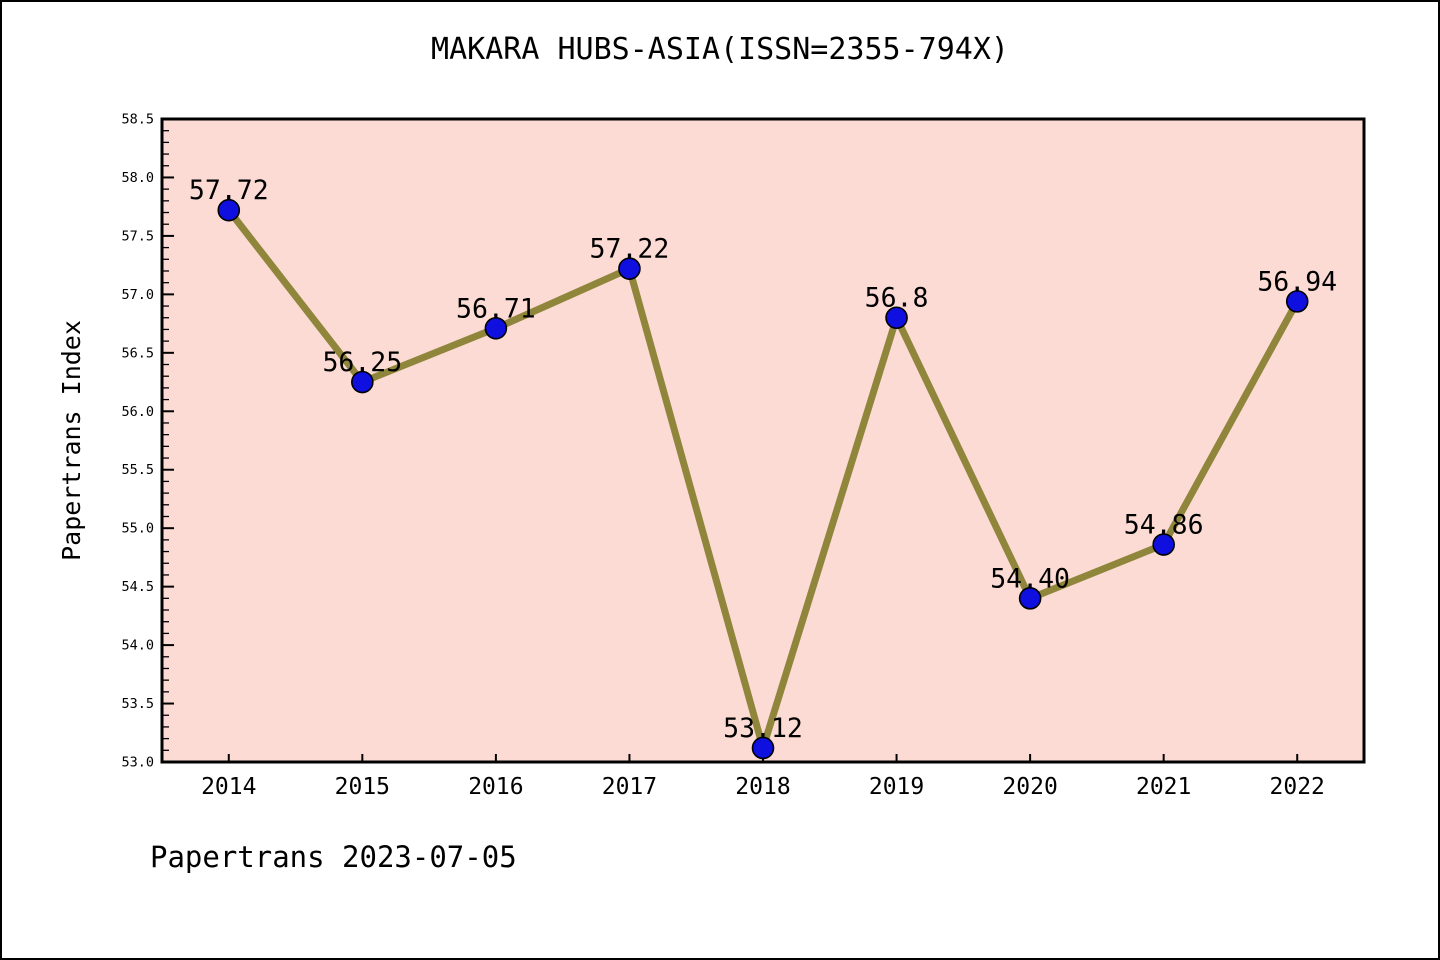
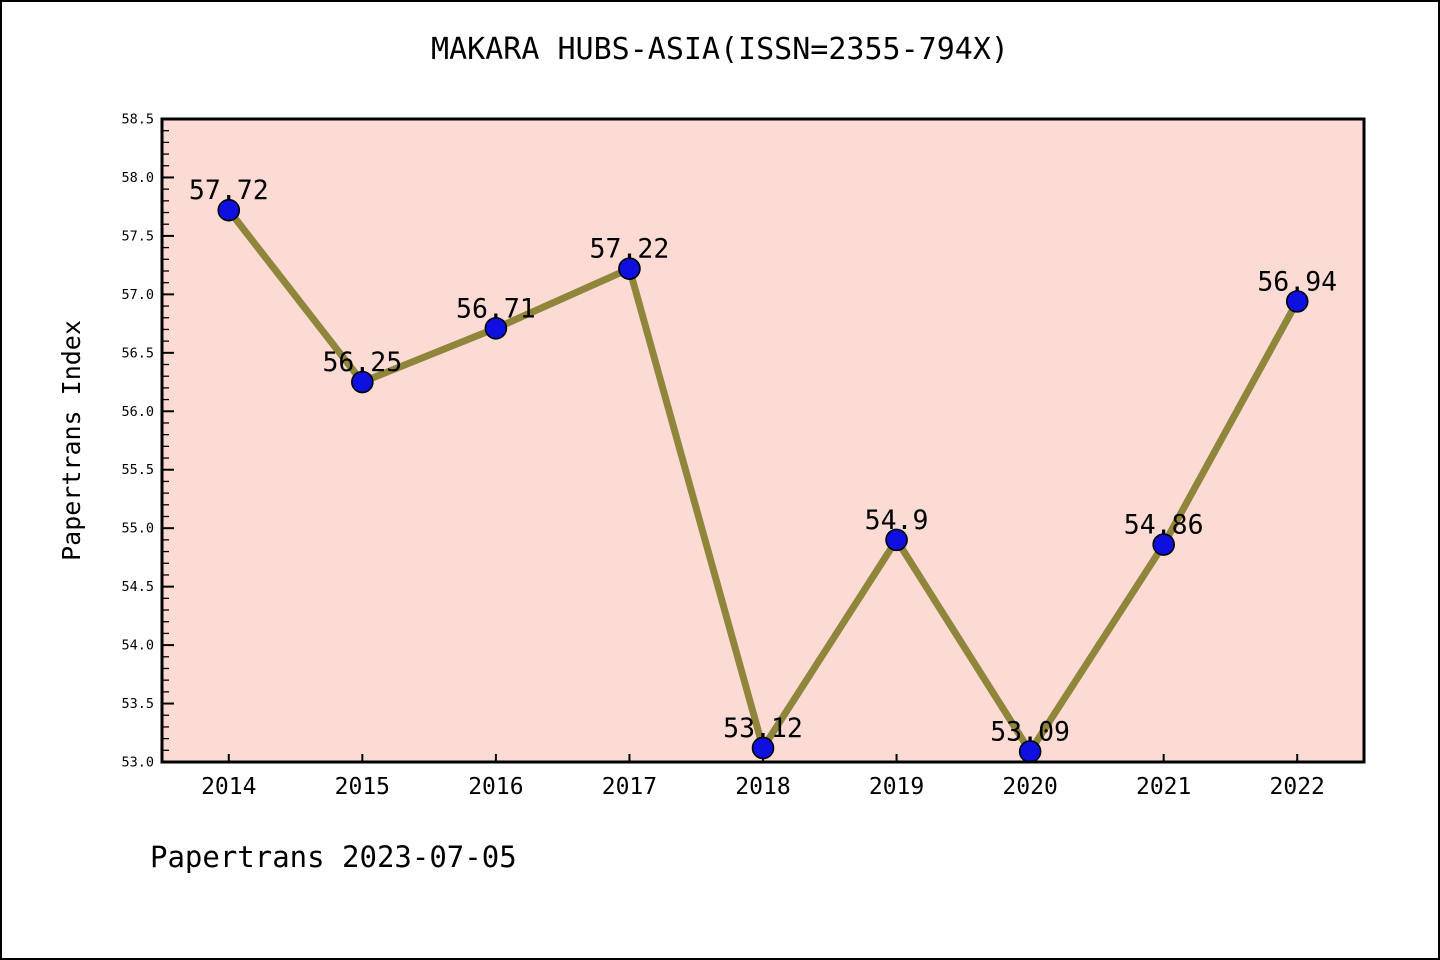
2019: 56.8 -> 54.9
2020: 54.40 -> 53.09
